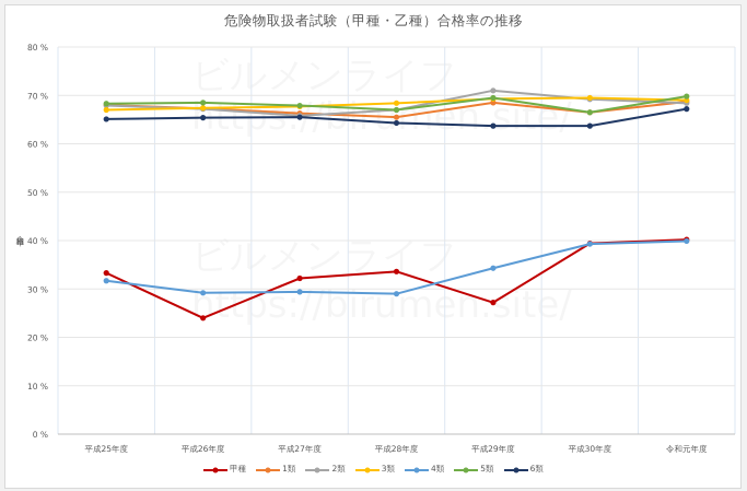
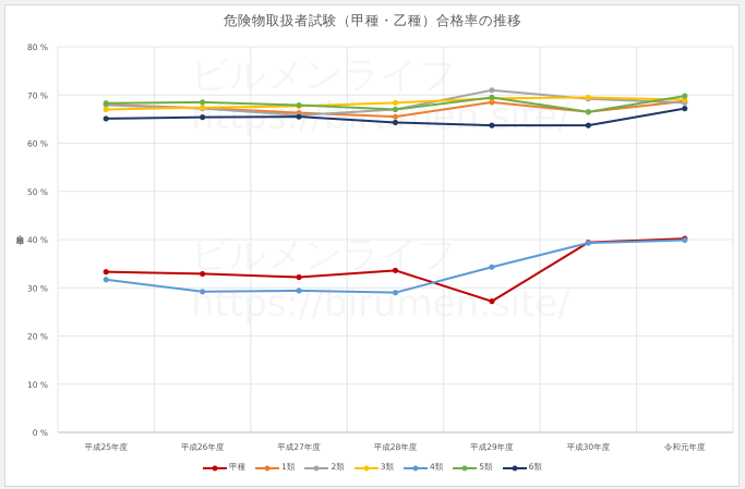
甲種/平成26年度: 24% -> 33%
